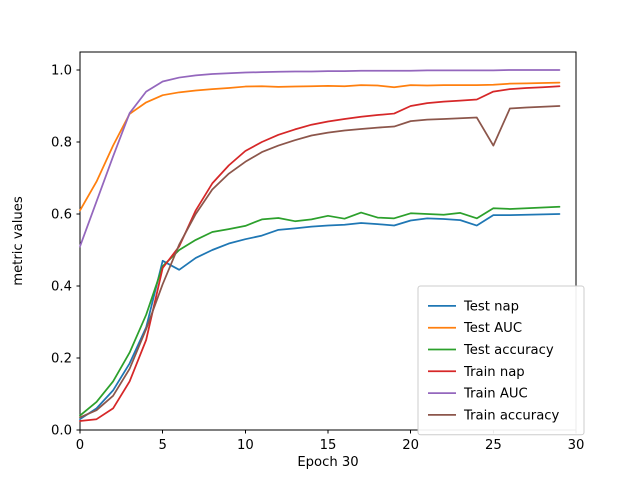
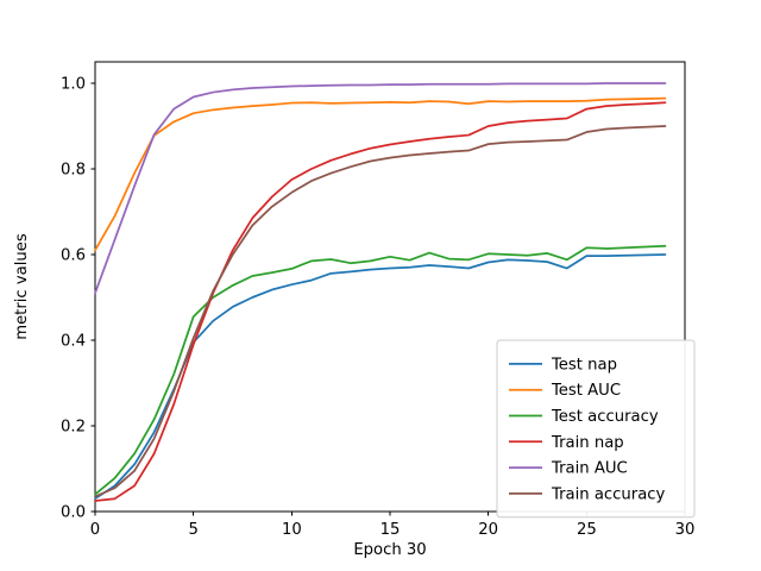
Test nap/5: 0.47 -> 0.40
Train nap/5: 0.45 -> 0.39
Train accuracy/25: 0.79 -> 0.89
